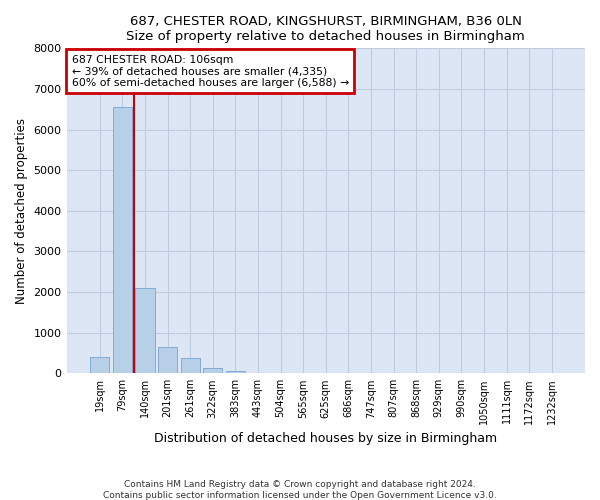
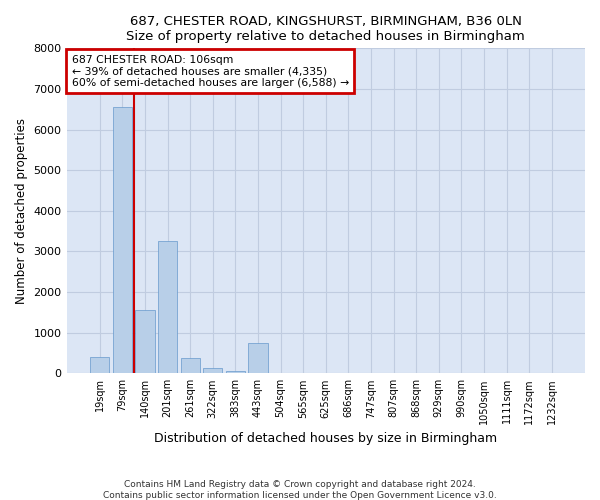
140sqm: 2100 -> 1550
201sqm: 650 -> 3250
443sqm: 0 -> 750
